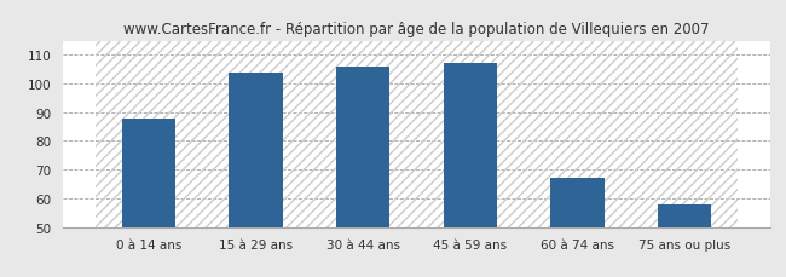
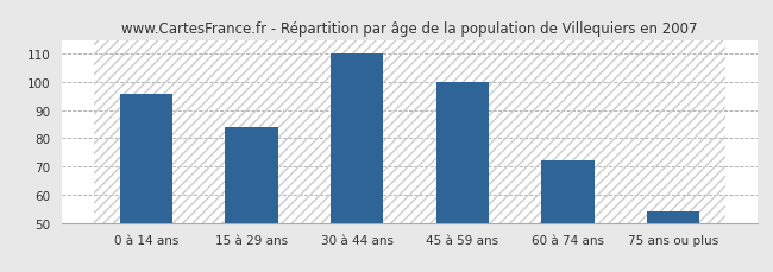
0 à 14 ans: 88 -> 96
15 à 29 ans: 104 -> 84
30 à 44 ans: 106 -> 110
45 à 59 ans: 107 -> 100
60 à 74 ans: 67 -> 72
75 ans ou plus: 58 -> 54
